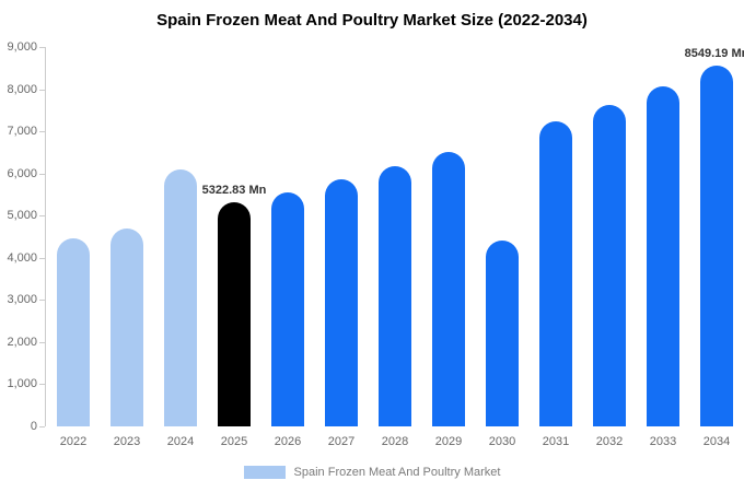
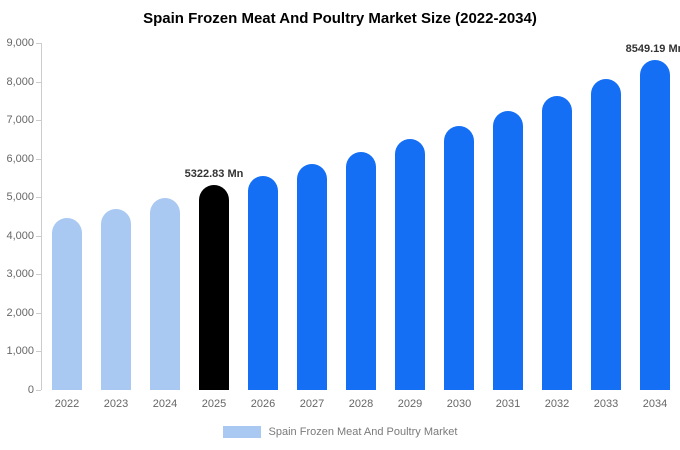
2024: 6100 -> 5000
2030: 4400 -> 6800
